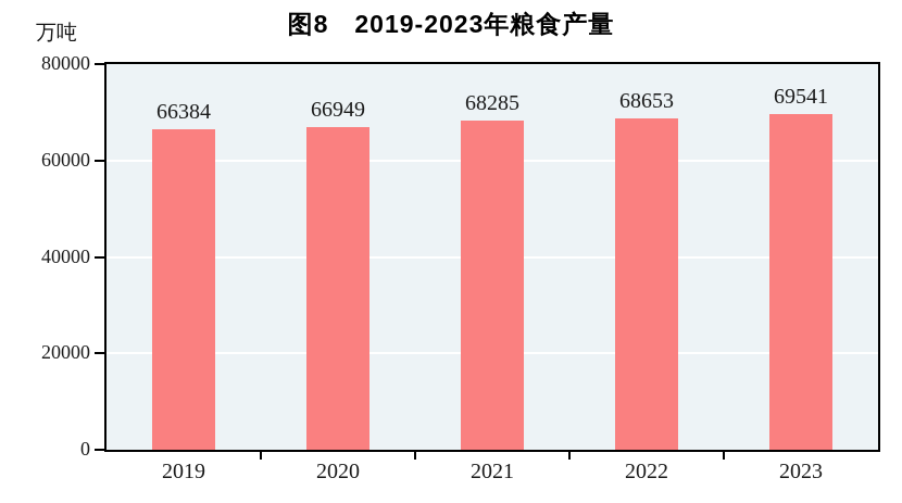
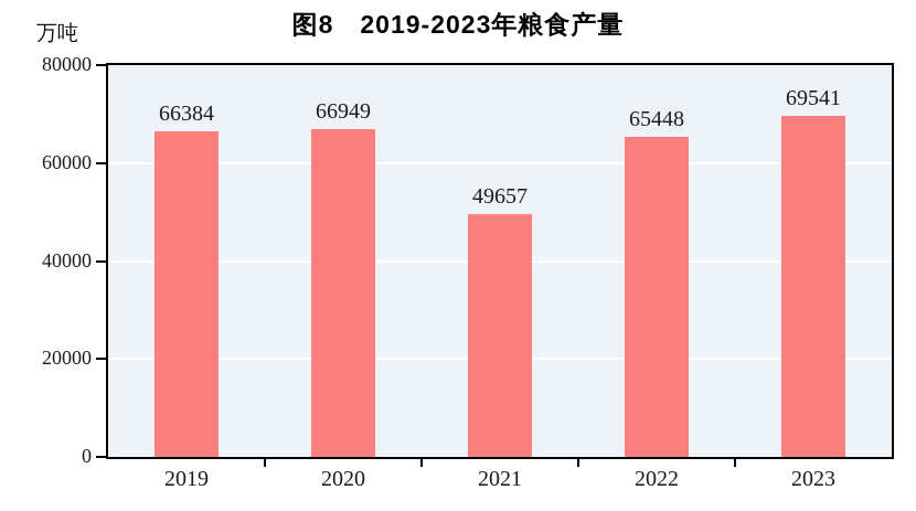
2021: 68285 -> 49657
2022: 68653 -> 65448
